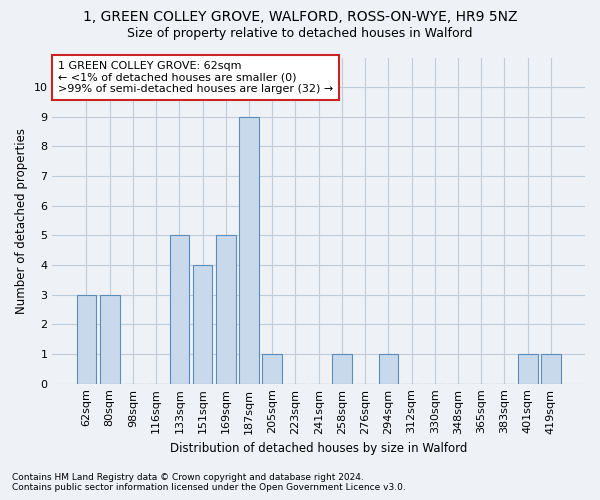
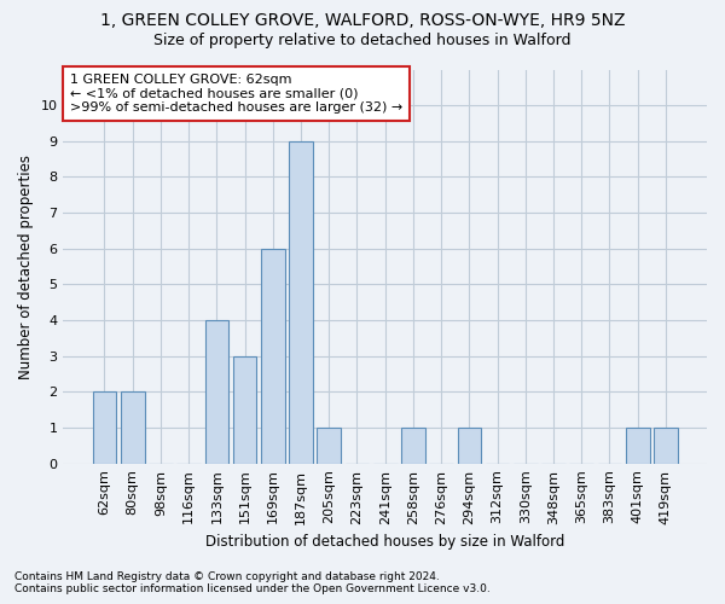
62sqm: 3 -> 2
80sqm: 3 -> 2
133sqm: 5 -> 4
151sqm: 4 -> 3
169sqm: 5 -> 6
